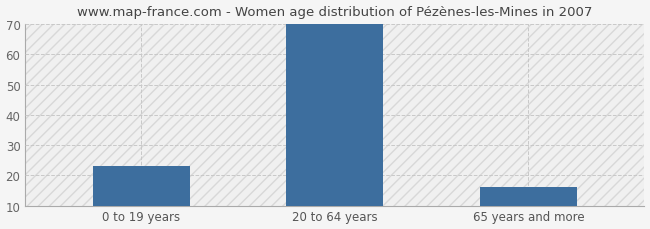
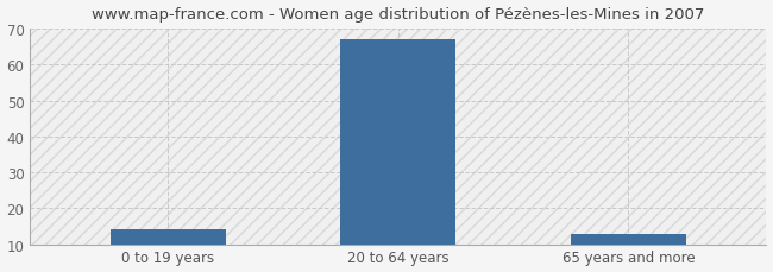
0 to 19 years: 23 -> 14
20 to 64 years: 70 -> 67
65 years and more: 16 -> 13
